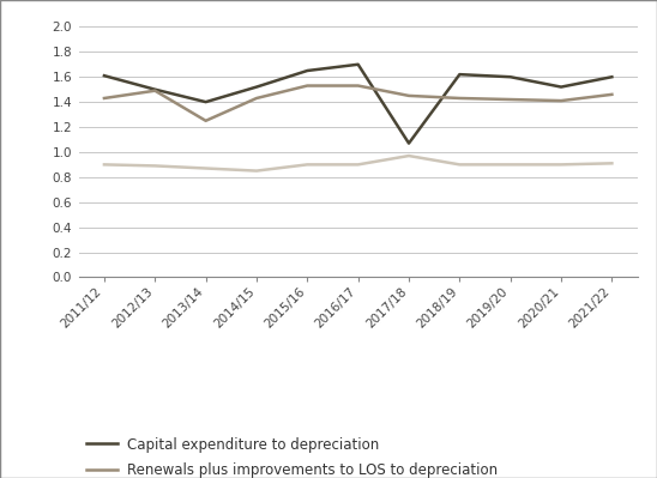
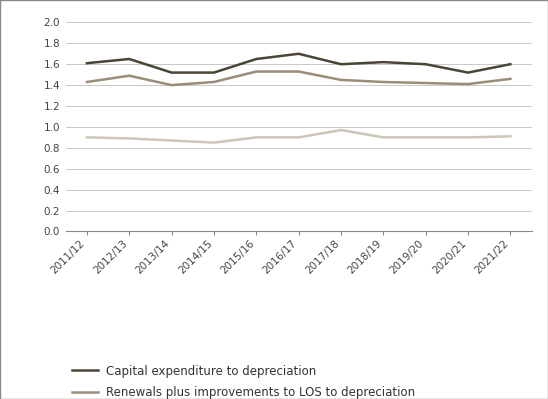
Capital expenditure to depreciation/2012/13: 1.50 -> 1.65
Capital expenditure to depreciation/2013/14: 1.40 -> 1.52
Renewals plus improvements to LOS to depreciation/2013/14: 1.25 -> 1.40
Capital expenditure to depreciation/2017/18: 1.07 -> 1.60
